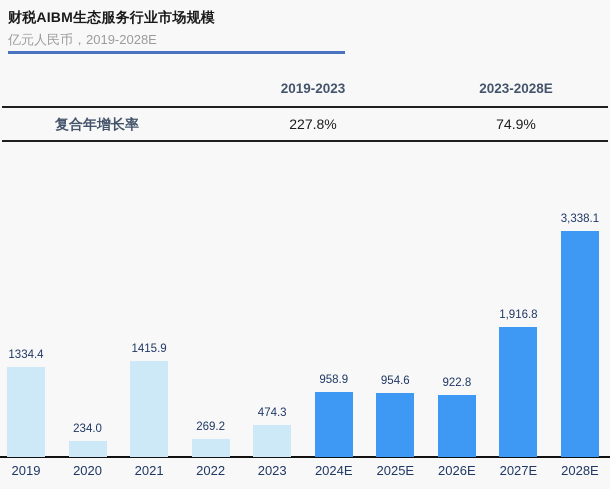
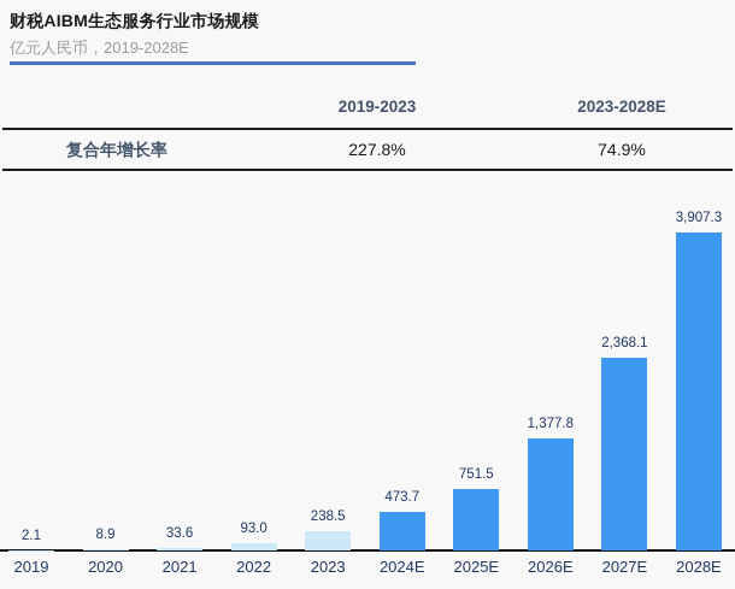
2019: 1334.4 -> 2.1
2020: 234.0 -> 8.9
2021: 1415.9 -> 33.6
2022: 269.2 -> 93.0
2023: 474.3 -> 238.5
2024E: 958.9 -> 473.7
2025E: 954.6 -> 751.5
2026E: 922.8 -> 1,377.8
2027E: 1,916.8 -> 2,368.1
2028E: 3,338.1 -> 3,907.3
